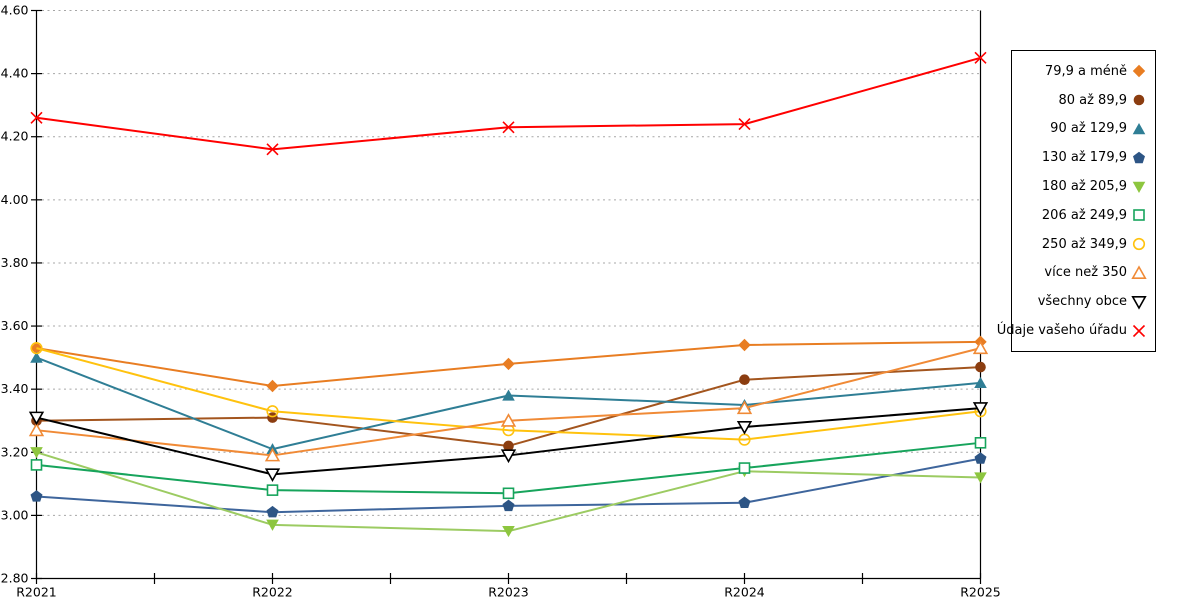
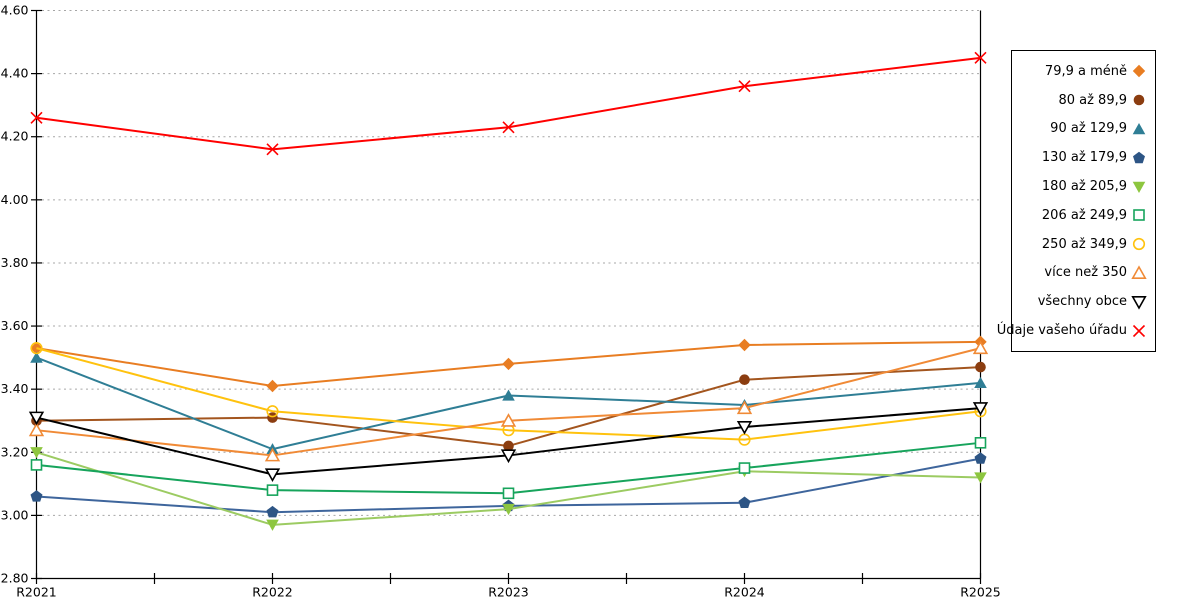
180 až 205,9/R2023: 2.95 -> 3.02
Údaje vašeho úřadu/R2024: 4.24 -> 4.36
